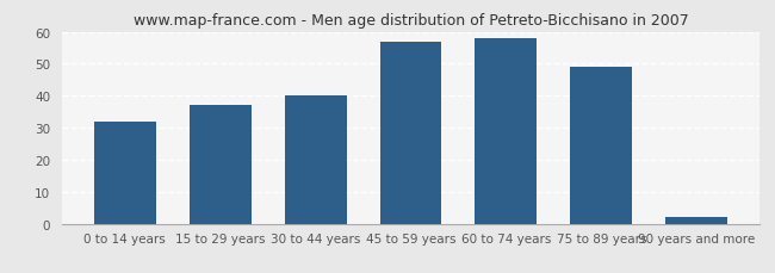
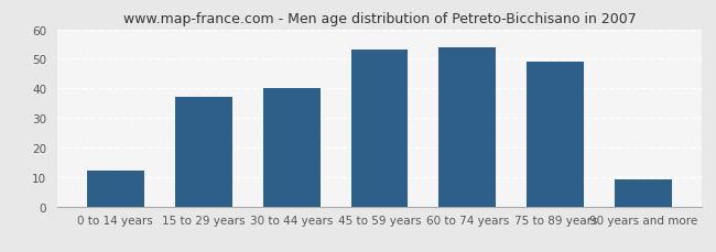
0 to 14 years: 32 -> 12
45 to 59 years: 57 -> 53
60 to 74 years: 58 -> 54
90 years and more: 2 -> 9
